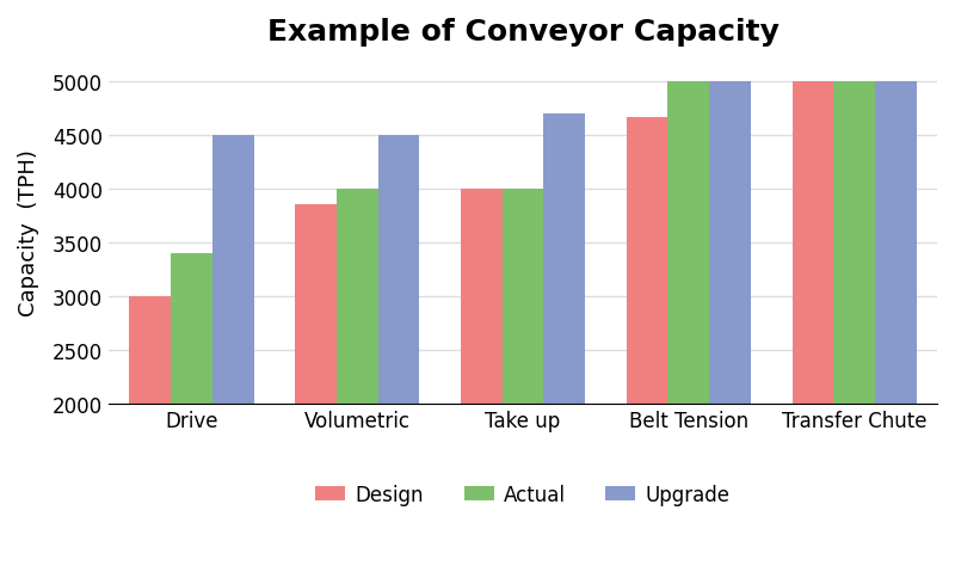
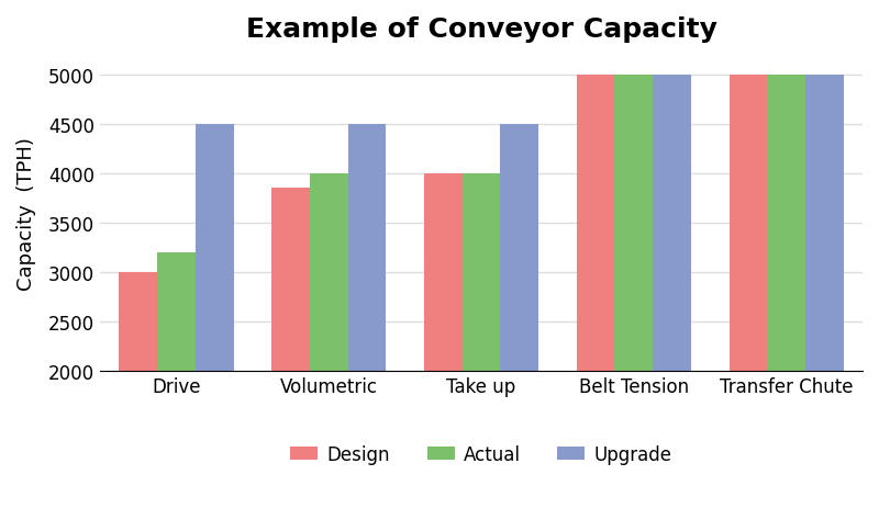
Actual/Drive: 3400 -> 3200
Upgrade/Take up: 4700 -> 4500
Design/Belt Tension: 4660 -> 5000
